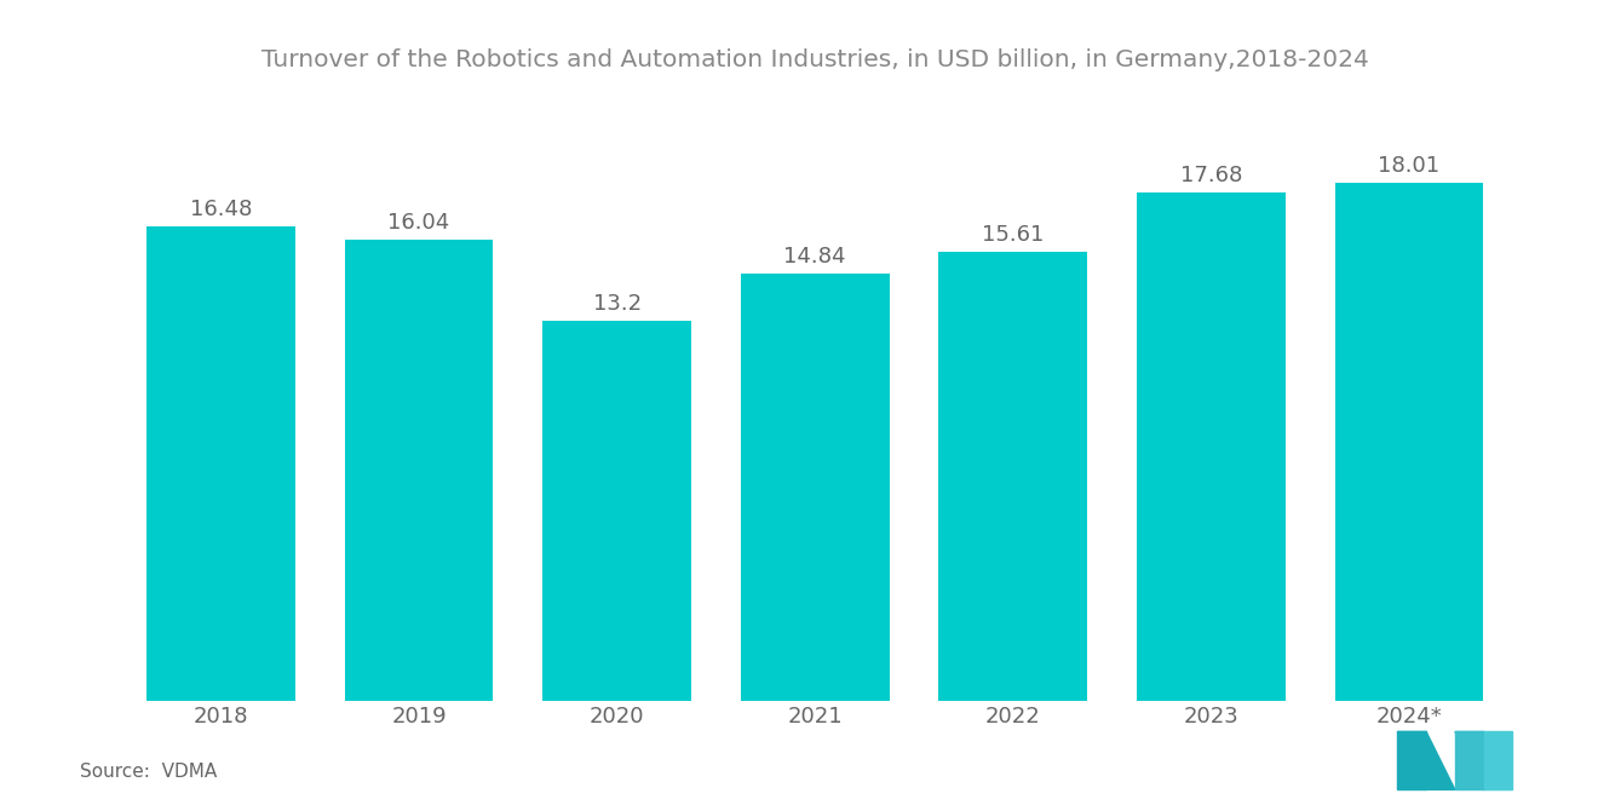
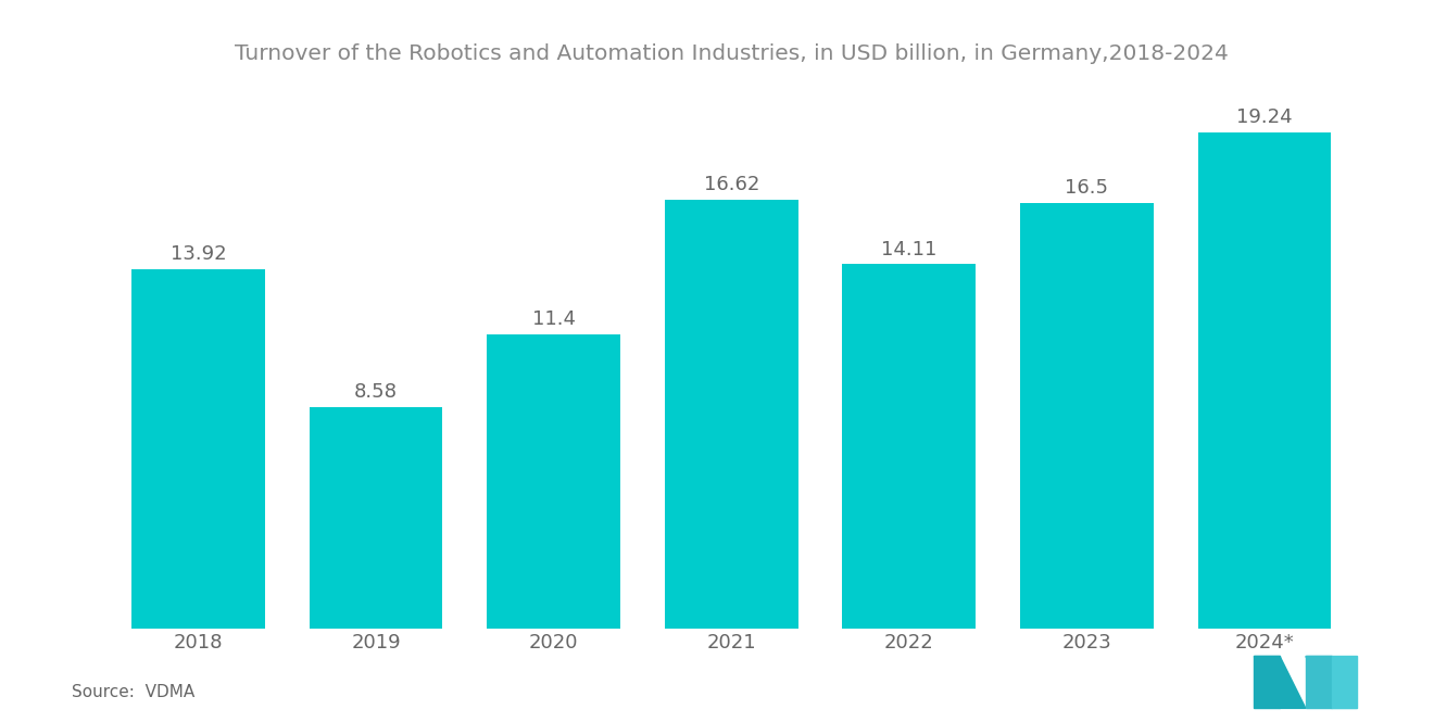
2018: 16.48 -> 13.92
2019: 16.04 -> 8.58
2020: 13.2 -> 11.4
2021: 14.84 -> 16.62
2022: 15.61 -> 14.11
2023: 17.68 -> 16.5
2024*: 18.01 -> 19.24
